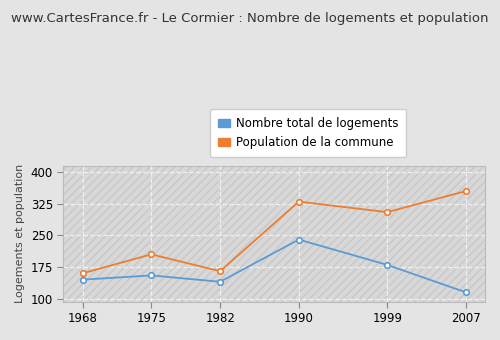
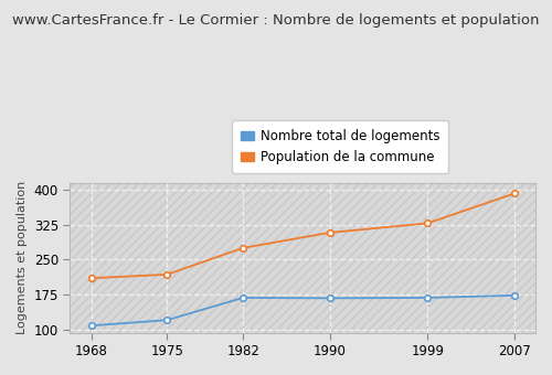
Nombre total de logements/1968: 145 -> 108
Population de la commune/1968: 160 -> 210
Nombre total de logements/1975: 155 -> 120
Population de la commune/1975: 205 -> 218
Nombre total de logements/1982: 140 -> 168
Population de la commune/1982: 165 -> 275
Nombre total de logements/1990: 240 -> 167
Population de la commune/1990: 330 -> 308
Nombre total de logements/1999: 180 -> 168
Population de la commune/1999: 305 -> 328
Nombre total de logements/2007: 115 -> 173
Population de la commune/2007: 355 -> 392
